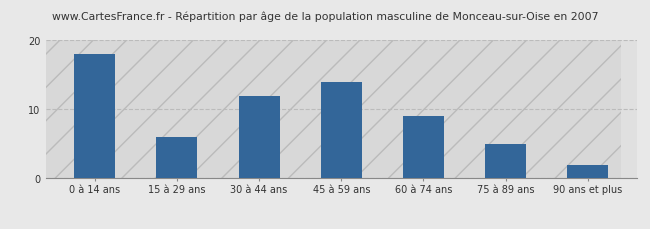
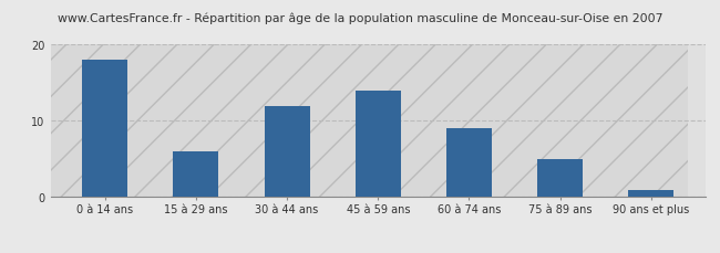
90 ans et plus: 2 -> 1
